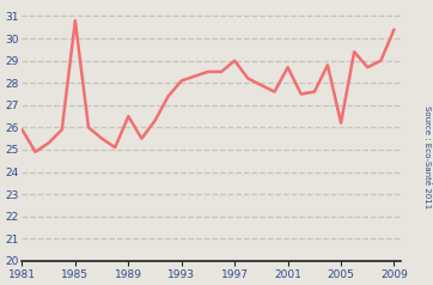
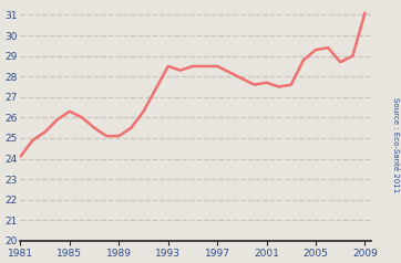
1981: 25.9 -> 24.1
1985: 30.8 -> 26.3
1989: 26.5 -> 25.1
1993: 28.1 -> 28.5
1997: 29.0 -> 28.5
2001: 28.7 -> 27.7
2005: 26.2 -> 29.3
2009: 30.4 -> 31.1
